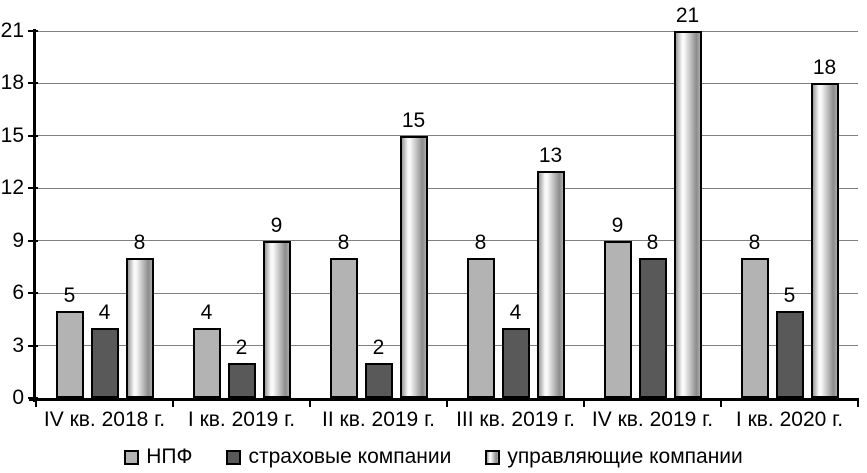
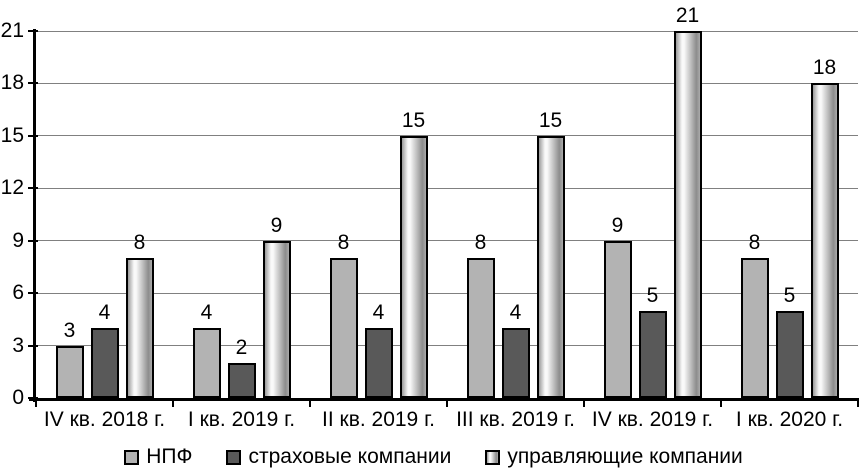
НПФ/IV кв. 2018 г.: 5 -> 3
страховые компании/II кв. 2019 г.: 2 -> 4
управляющие компании/III кв. 2019 г.: 13 -> 15
страховые компании/IV кв. 2019 г.: 8 -> 5
